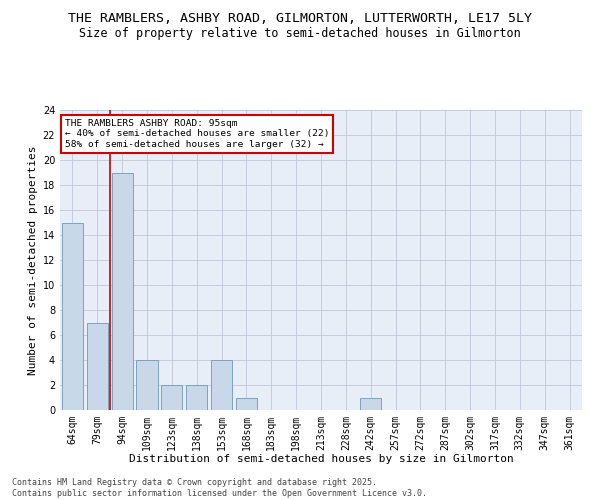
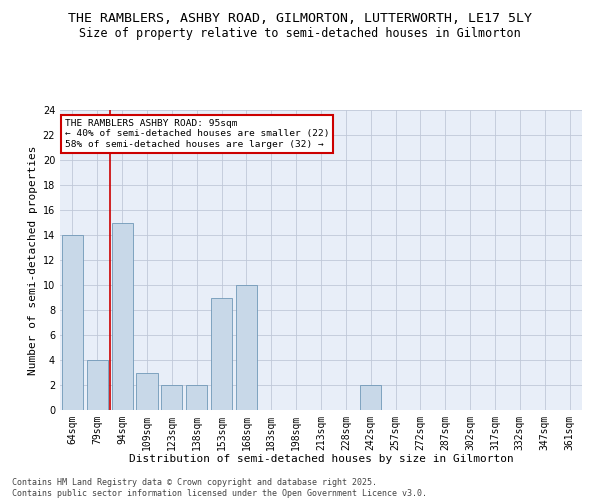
64sqm: 15 -> 14
79sqm: 7 -> 4
94sqm: 19 -> 15
109sqm: 4 -> 3
153sqm: 4 -> 9
168sqm: 1 -> 10
242sqm: 1 -> 2
